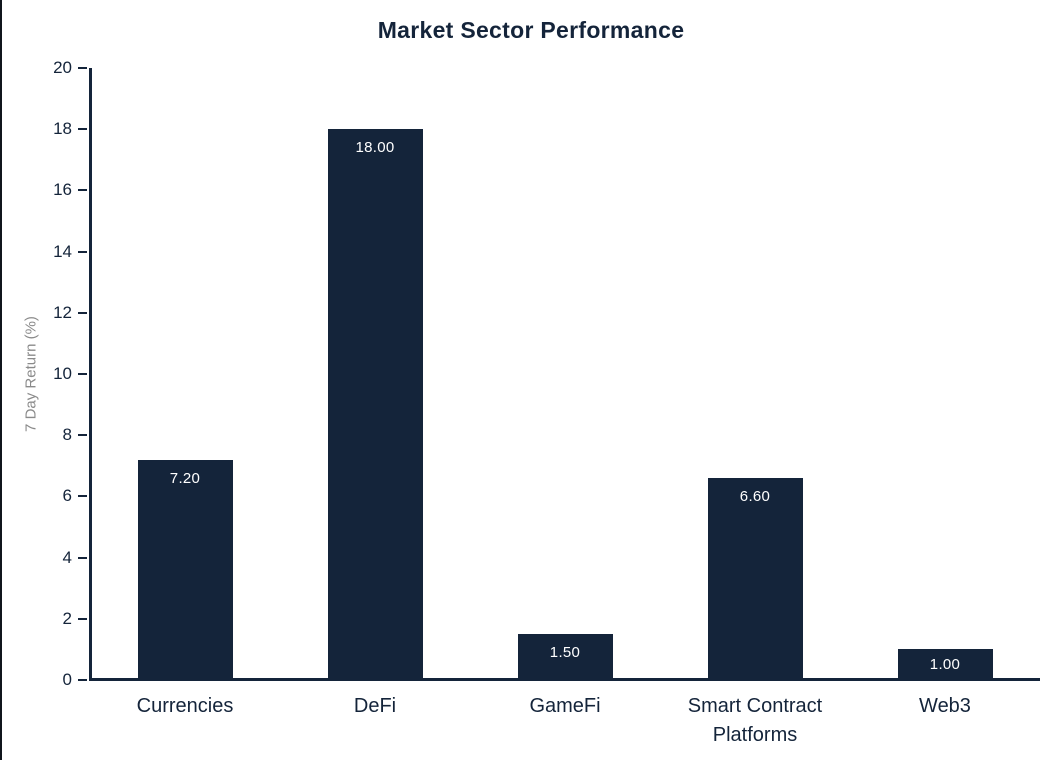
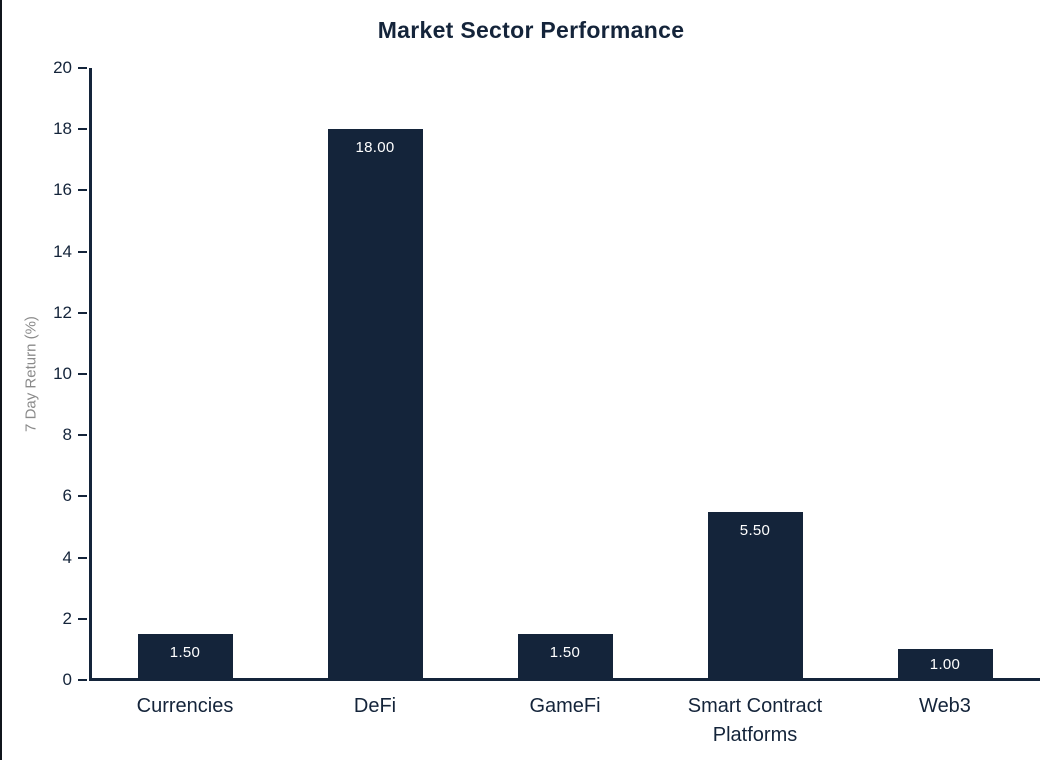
Currencies: 7.20 -> 1.50
Smart Contract Platforms: 6.60 -> 5.50
